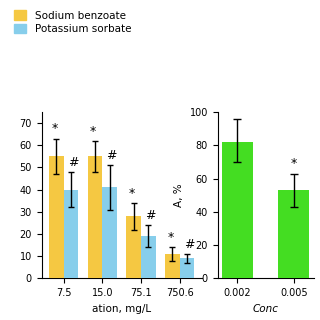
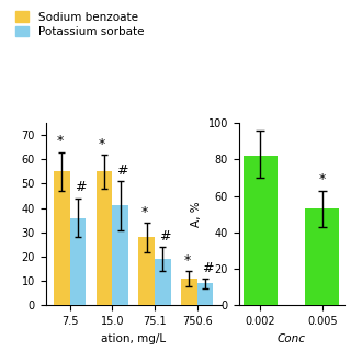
Potassium sorbate/7.5: 40 -> 36
